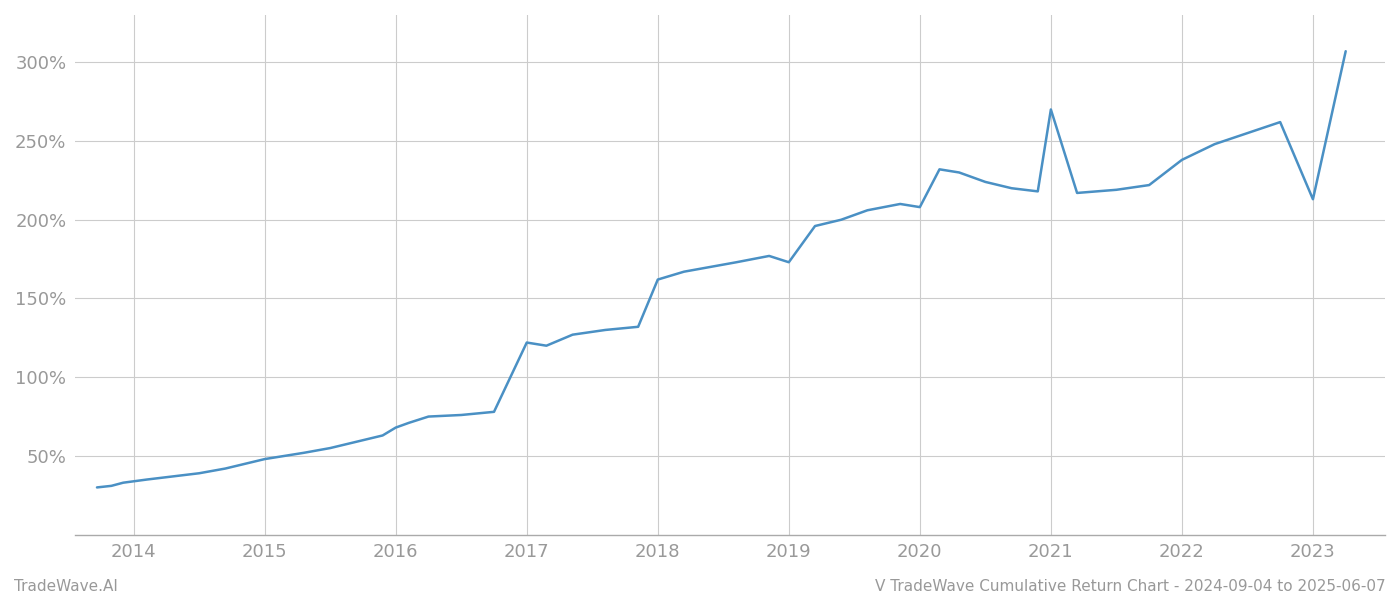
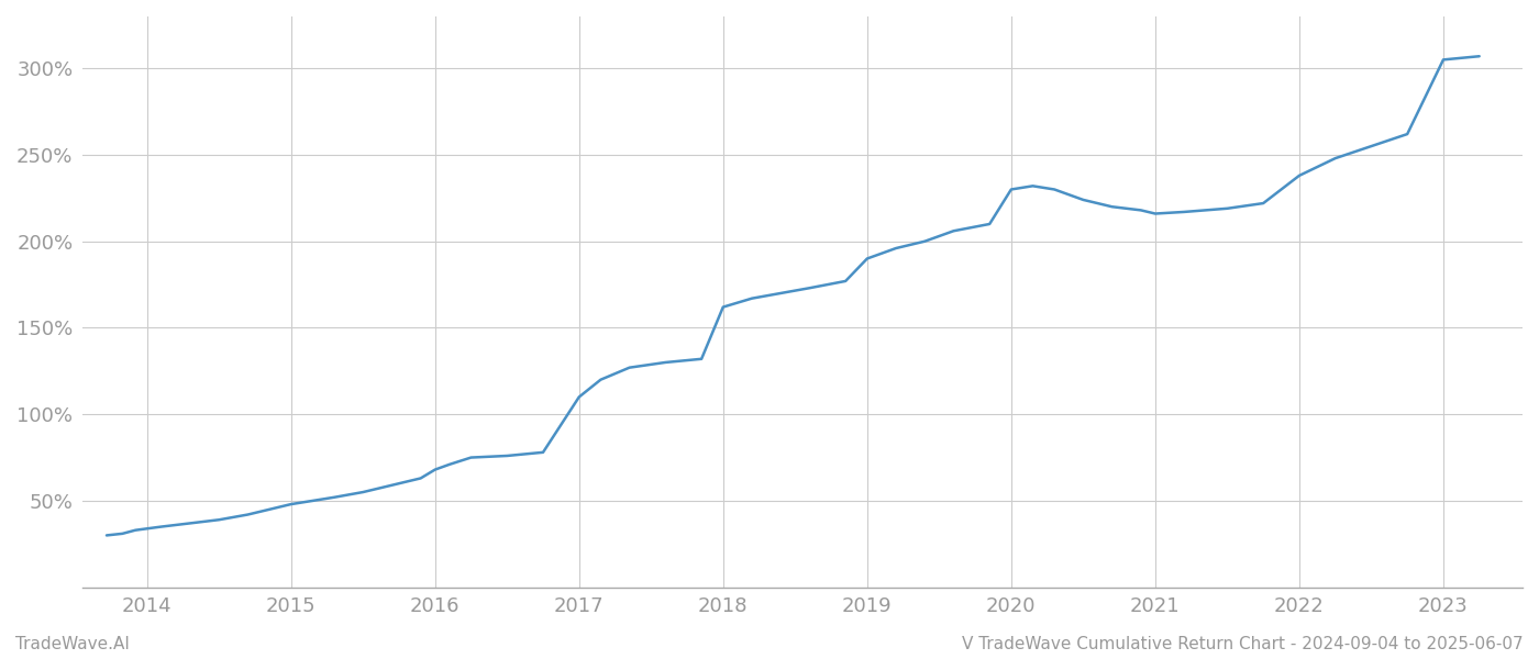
2017: 122% -> 110%
2019: 173% -> 190%
2020: 208% -> 230%
2021: 270% -> 216%
2023: 213% -> 305%
